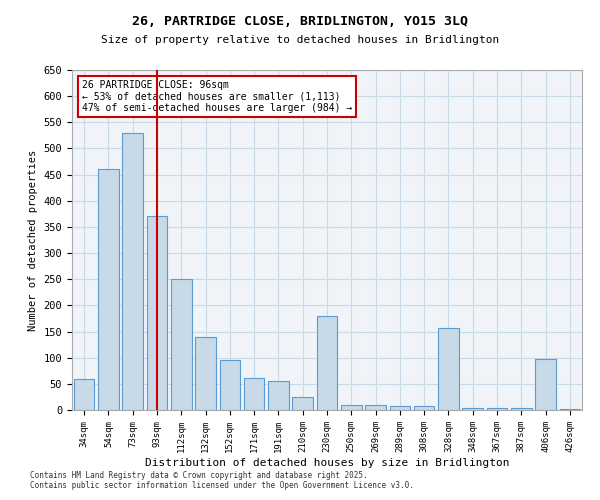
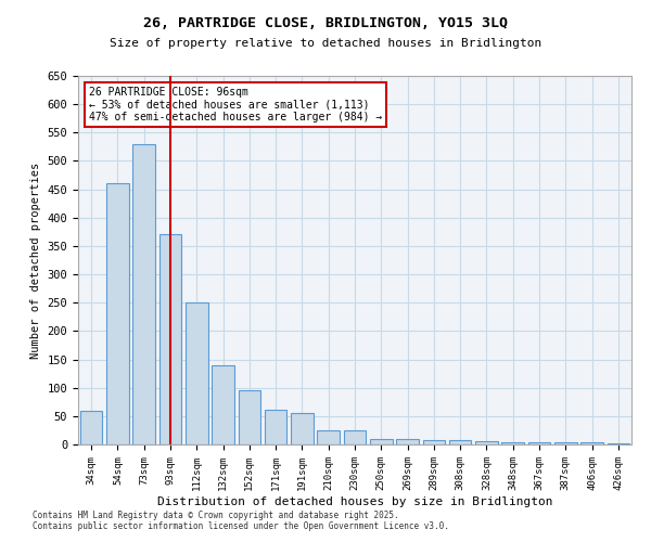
230sqm: 180 -> 25
328sqm: 156 -> 6
406sqm: 98 -> 3
